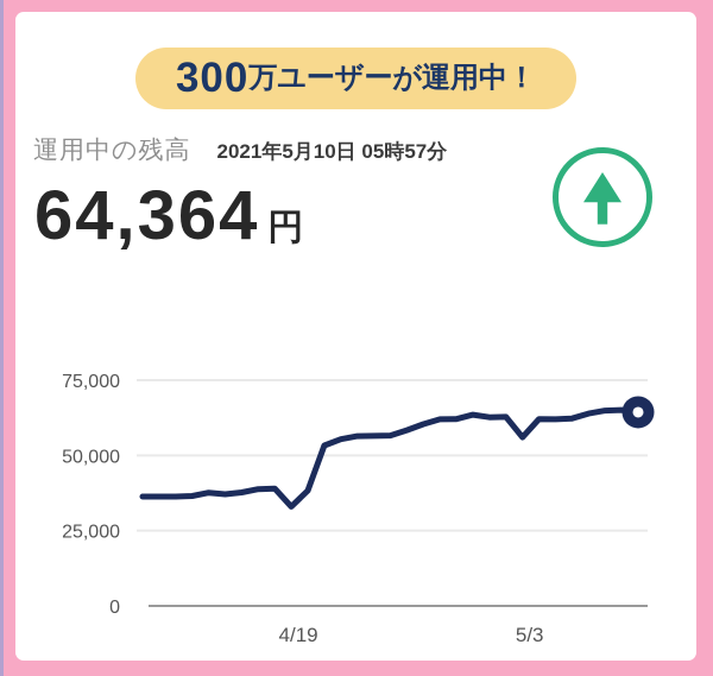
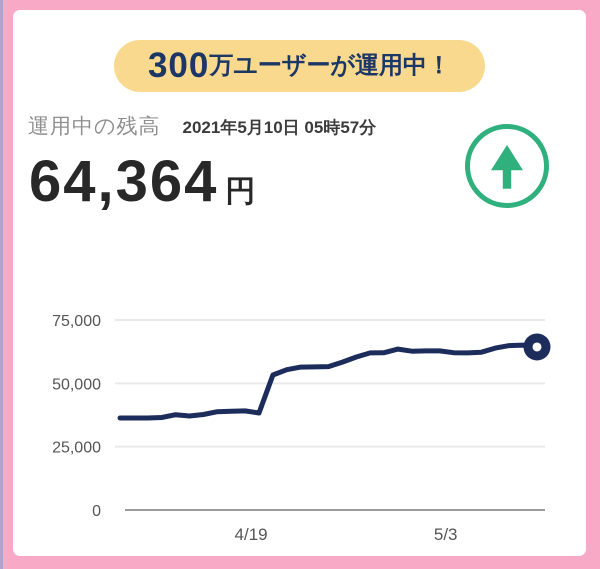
4/19: 33000 -> 39000
5/3: 56000 -> 63000
